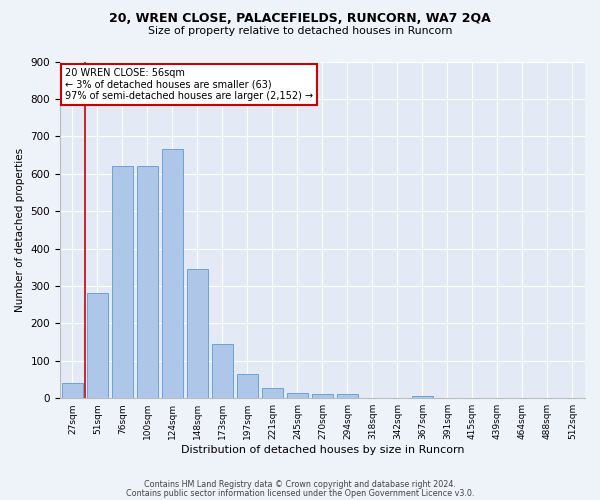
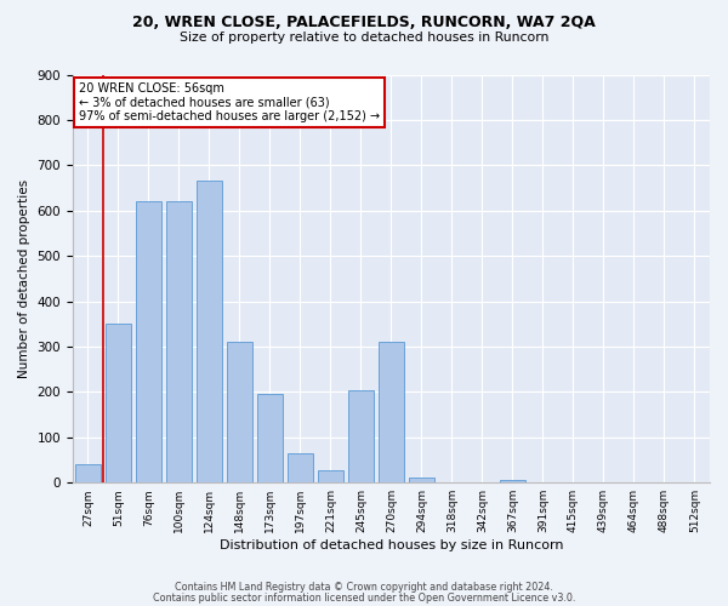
51sqm: 280 -> 350
148sqm: 345 -> 310
173sqm: 145 -> 195
245sqm: 13 -> 205
270sqm: 10 -> 310
